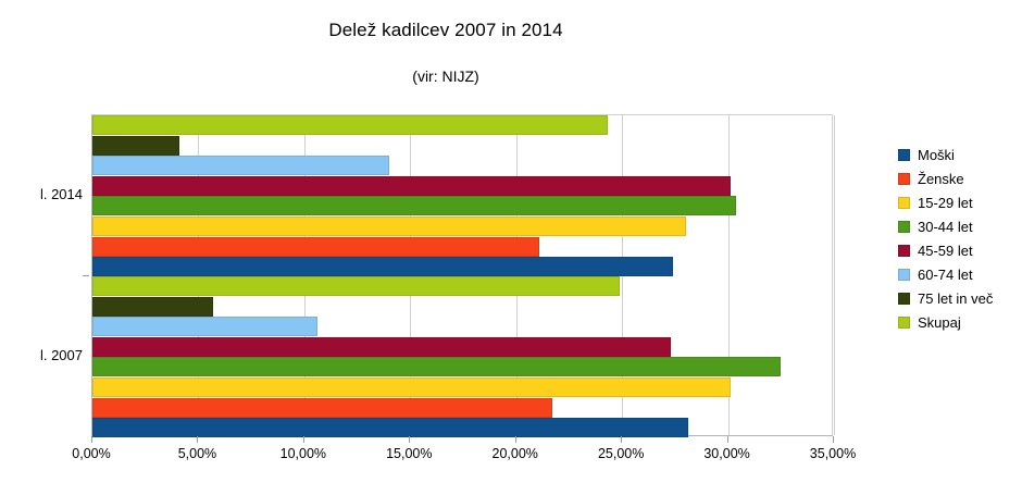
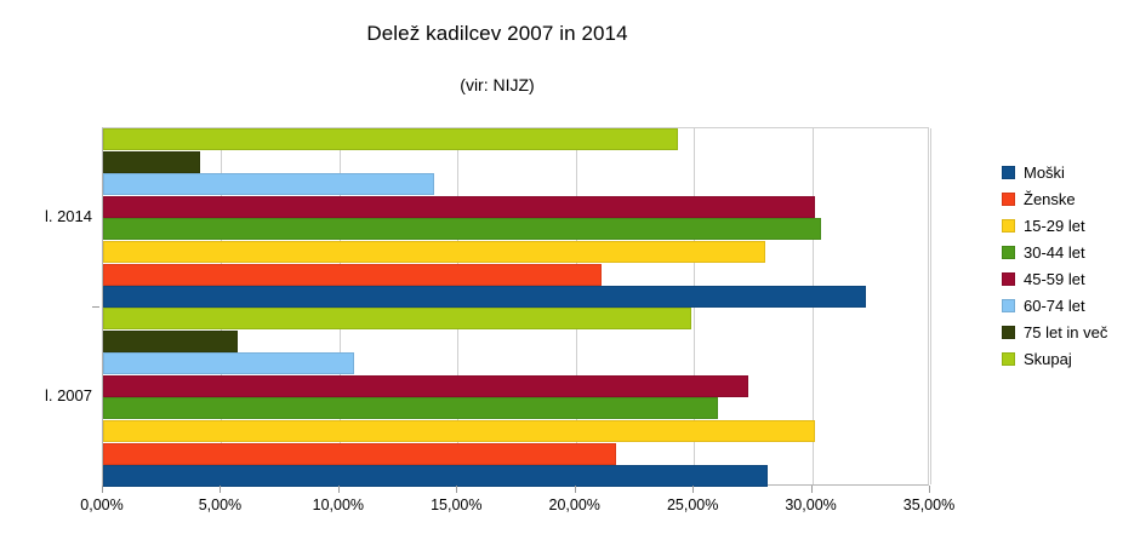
Moški/l. 2014: 27,4% -> 32,3%
30-44 let/l. 2007: 32,5% -> 26,0%
